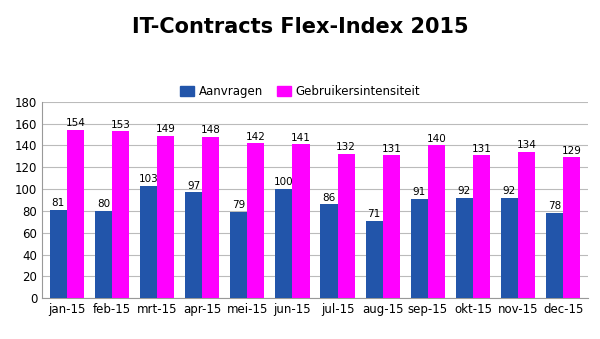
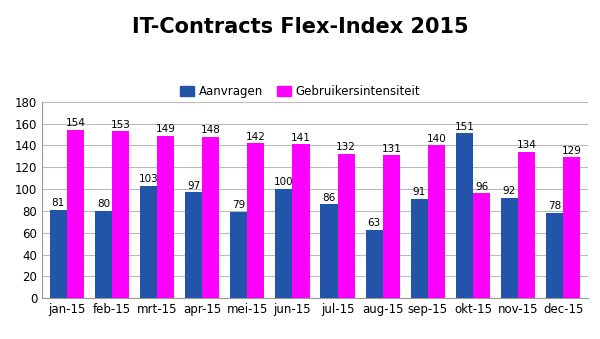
Aanvragen/aug-15: 71 -> 63
Aanvragen/okt-15: 92 -> 151
Gebruikersintensiteit/okt-15: 131 -> 96
